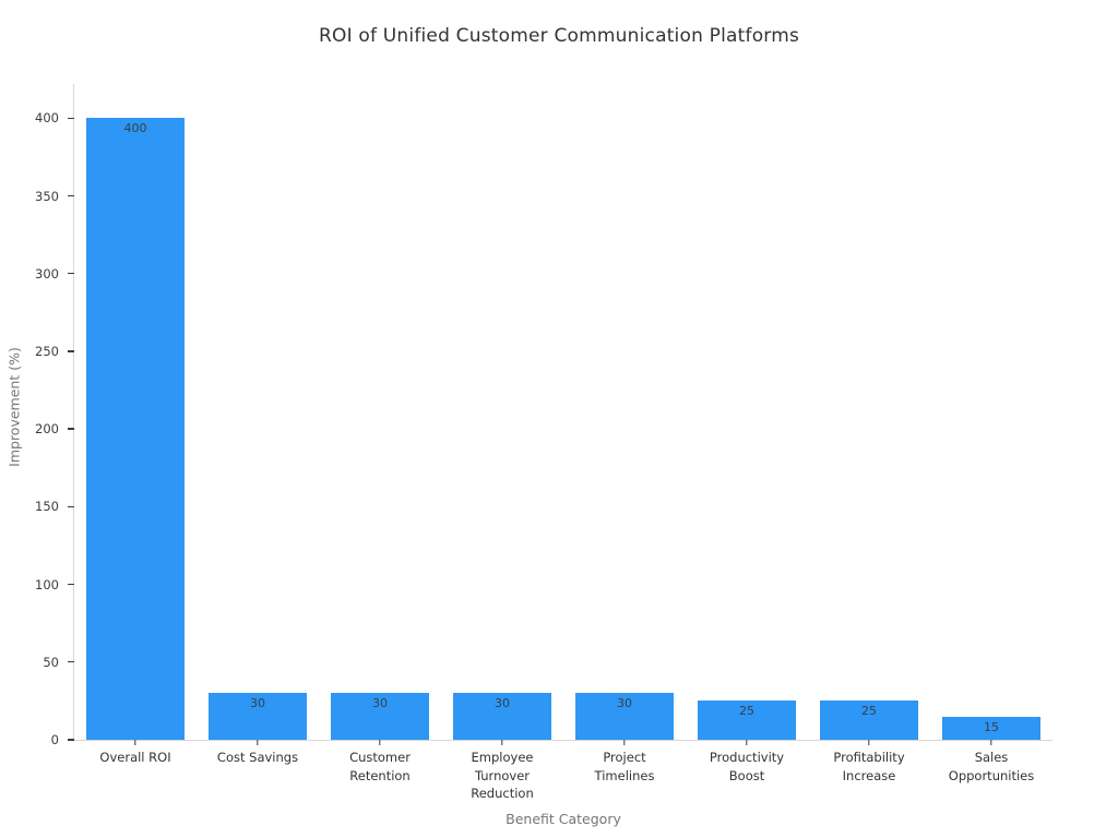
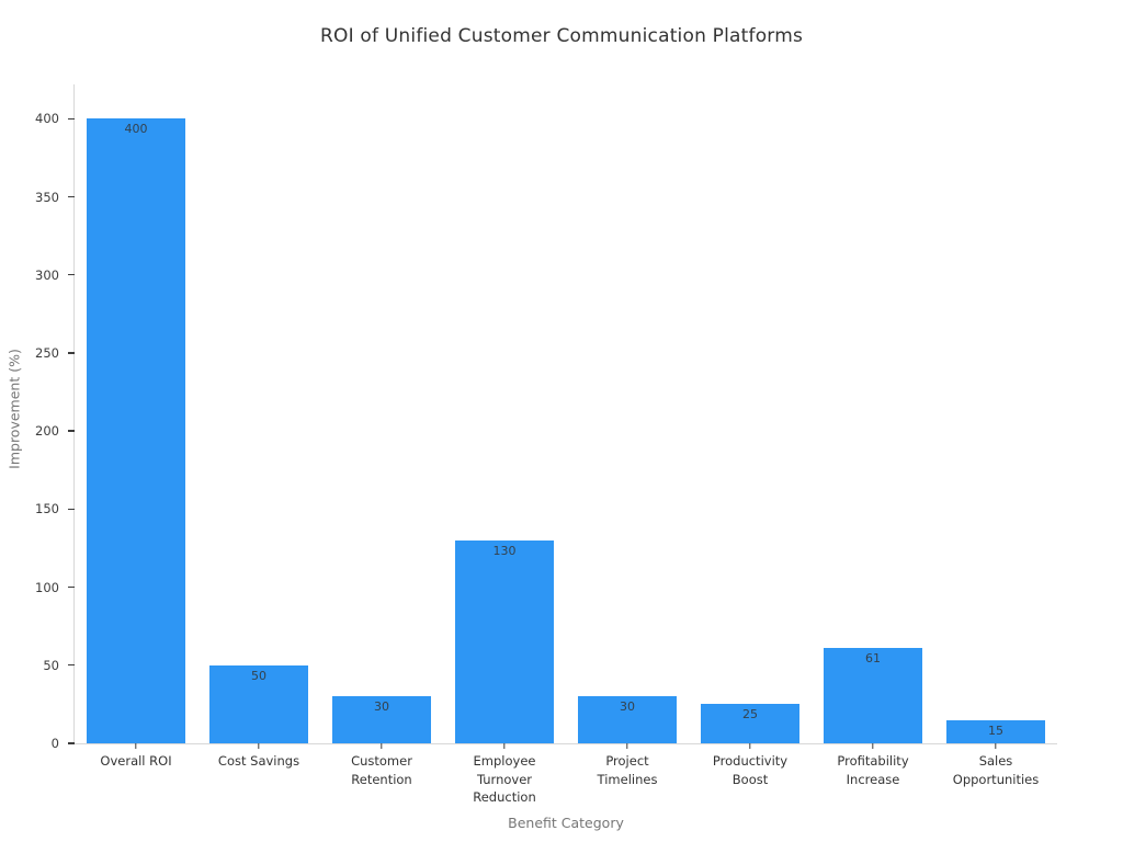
Cost Savings: 30 -> 50
Employee Turnover Reduction: 30 -> 130
Profitability Increase: 25 -> 61
